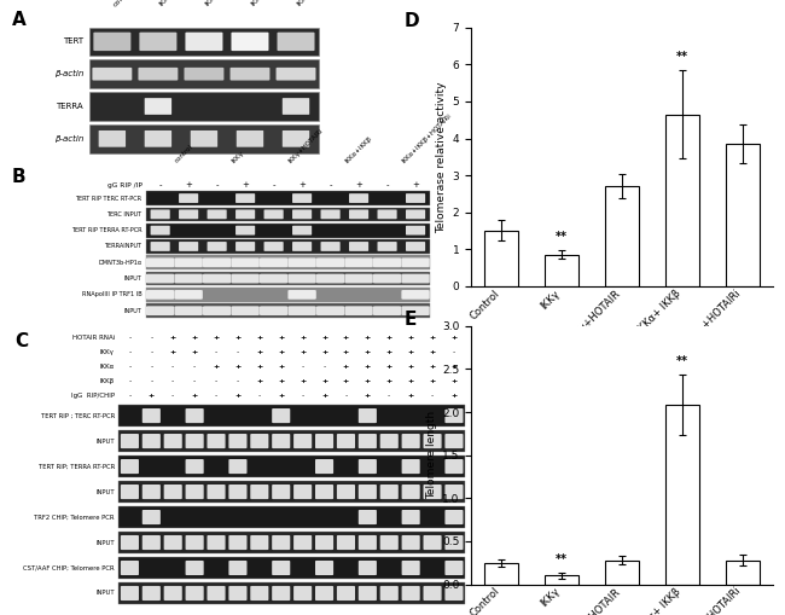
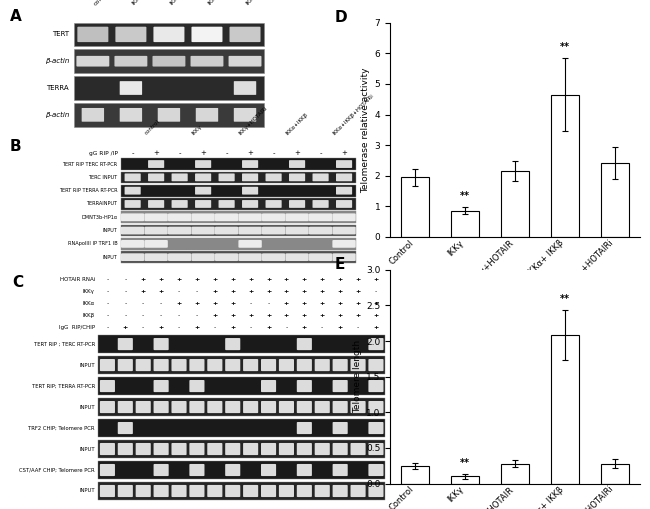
Control: 1.50 -> 1.95
IKKγ+HOTAIR: 2.70 -> 2.15
IKKα+ IKKβ +HOTAIRi: 3.85 -> 2.42
